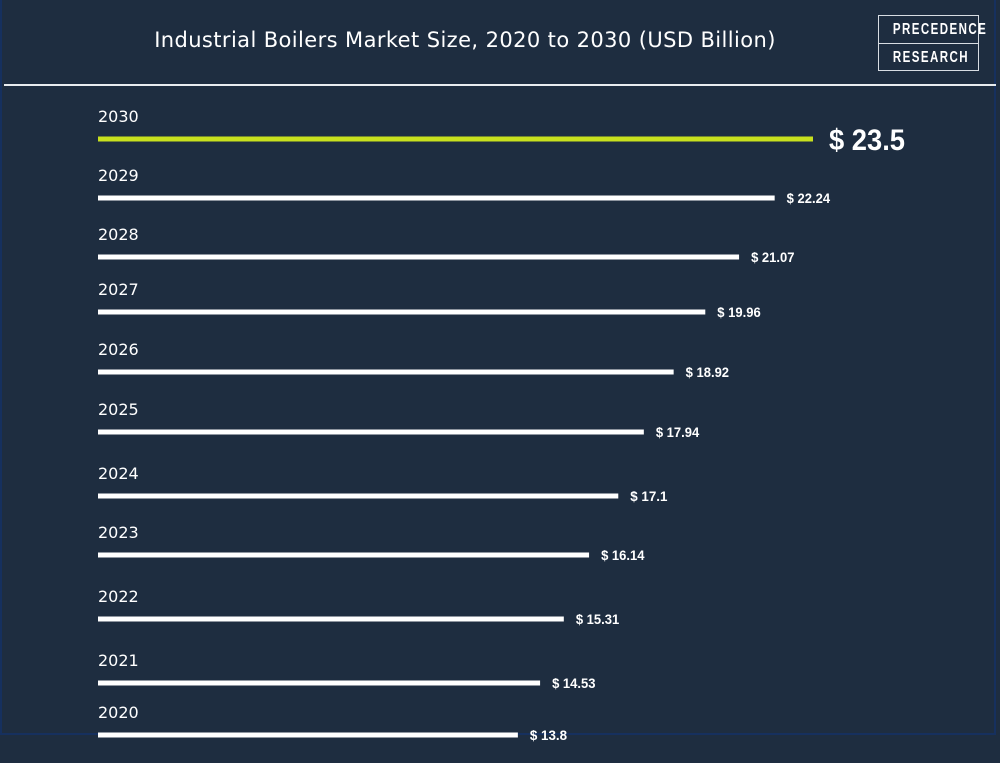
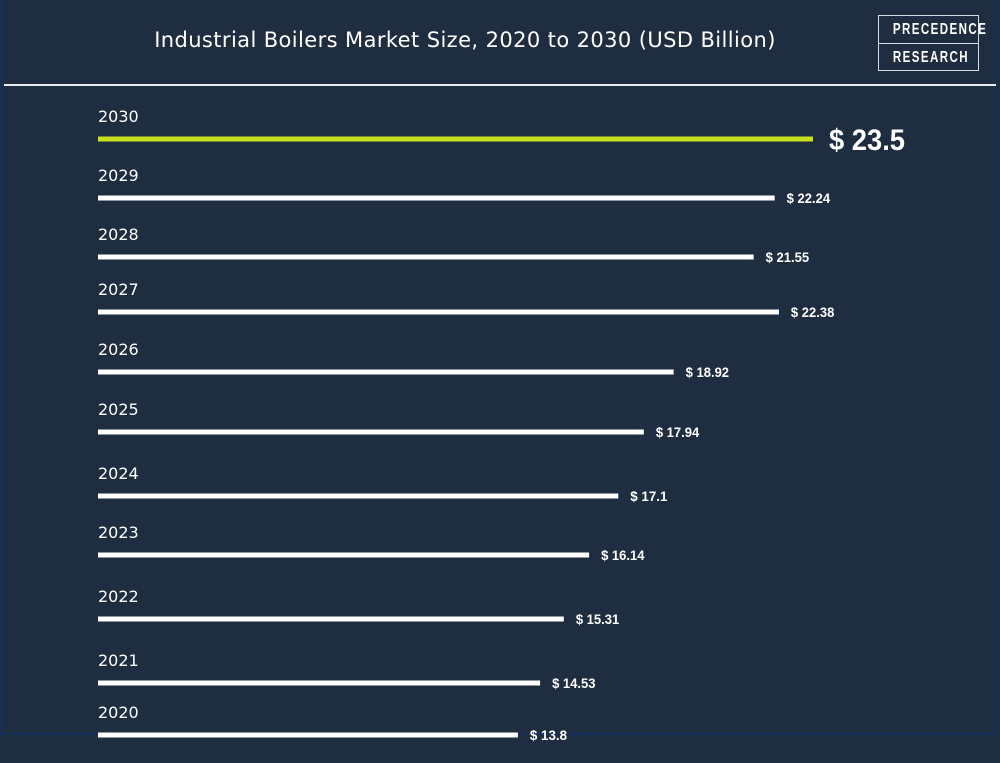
2028: 21.07 -> 21.55
2027: 19.96 -> 22.38
